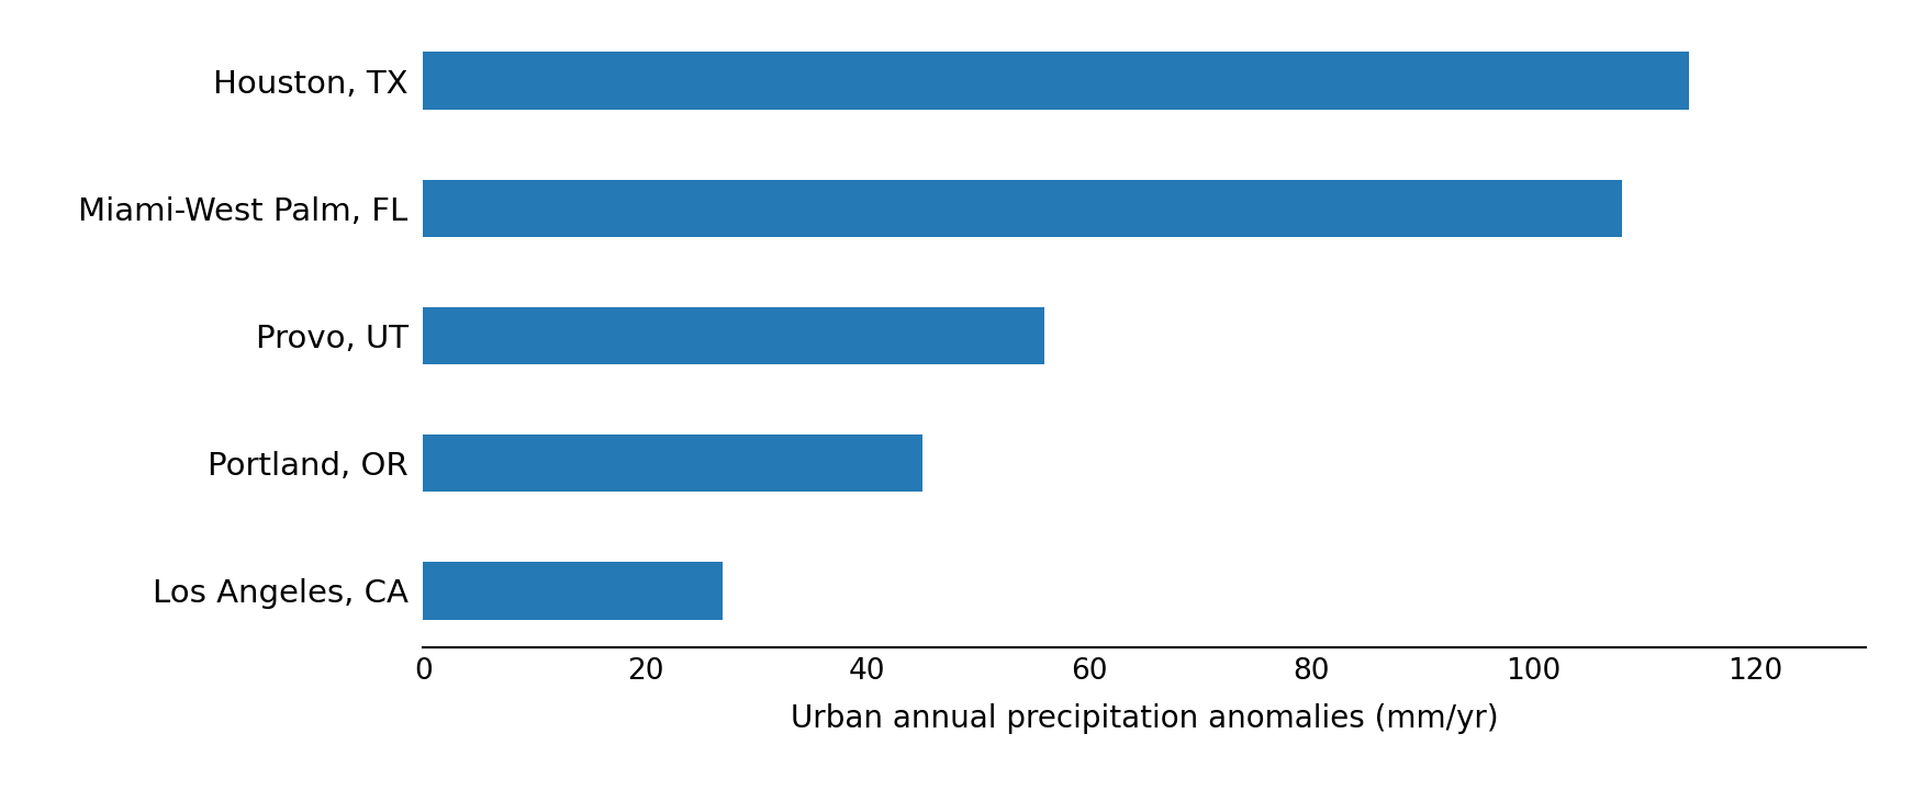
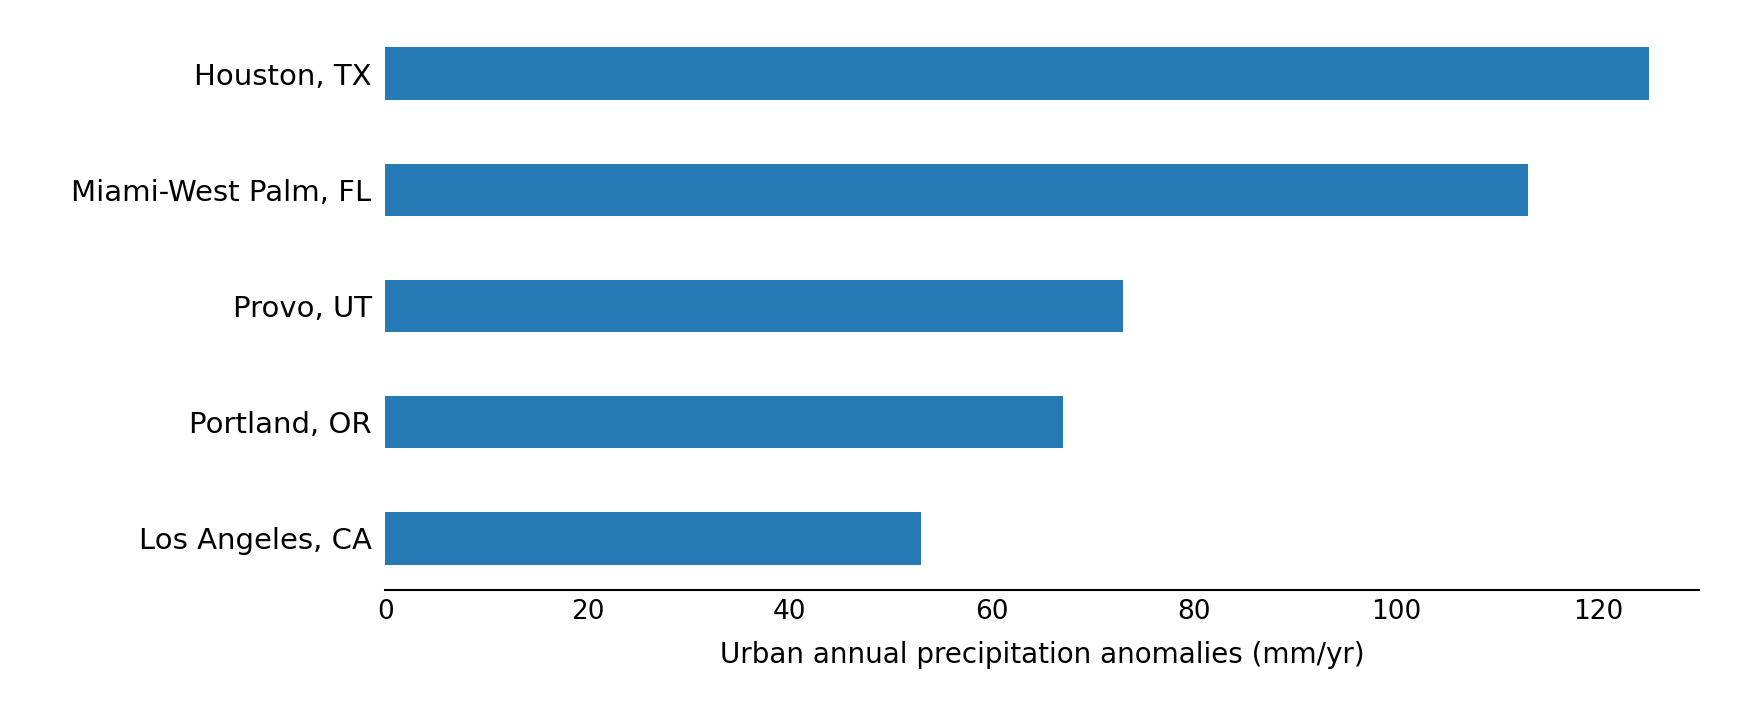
Houston, TX: 114 -> 125
Miami-West Palm, FL: 108 -> 113
Provo, UT: 56 -> 73
Portland, OR: 45 -> 67
Los Angeles, CA: 27 -> 53
